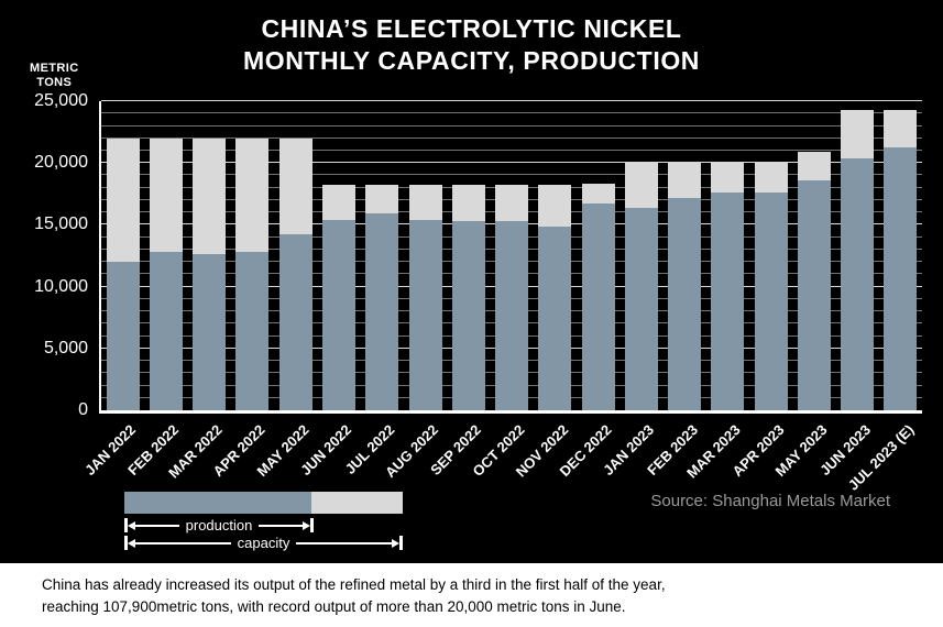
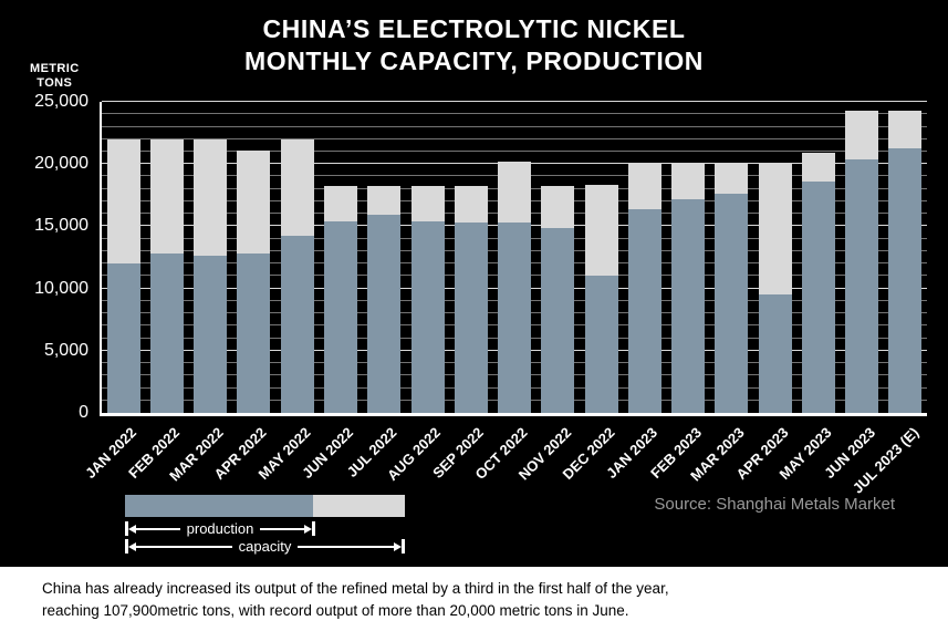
capacity/APR 2022: 22000 -> 21100
capacity/OCT 2022: 18200 -> 20200
production/DEC 2022: 16700 -> 11000
production/APR 2023: 17600 -> 9500
